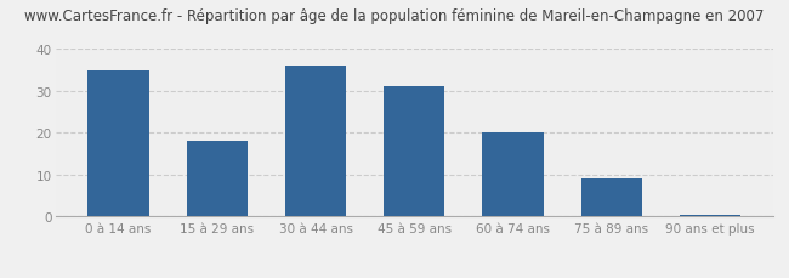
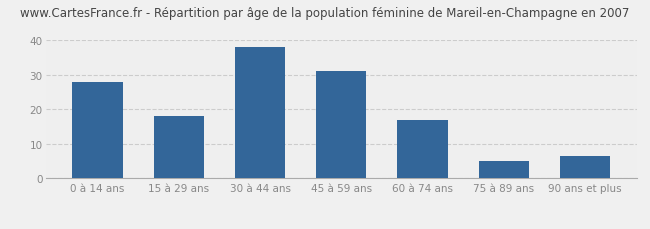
0 à 14 ans: 35.0 -> 28.0
30 à 44 ans: 36.0 -> 38.0
60 à 74 ans: 20.0 -> 17.0
75 à 89 ans: 9.0 -> 5.0
90 ans et plus: 0.5 -> 6.5
